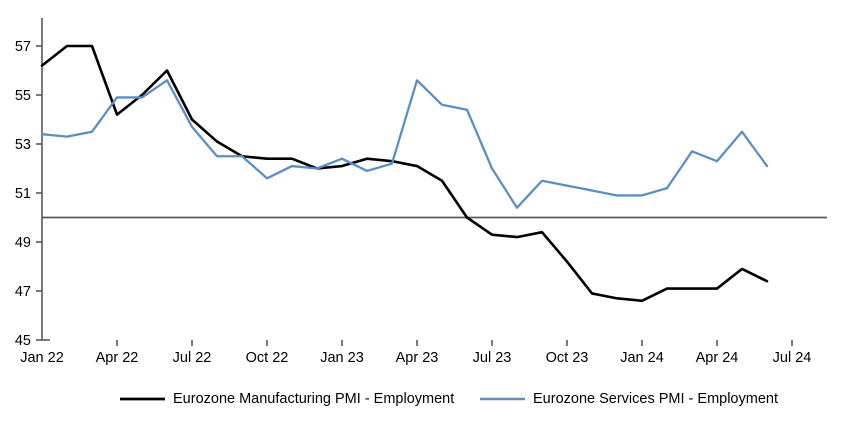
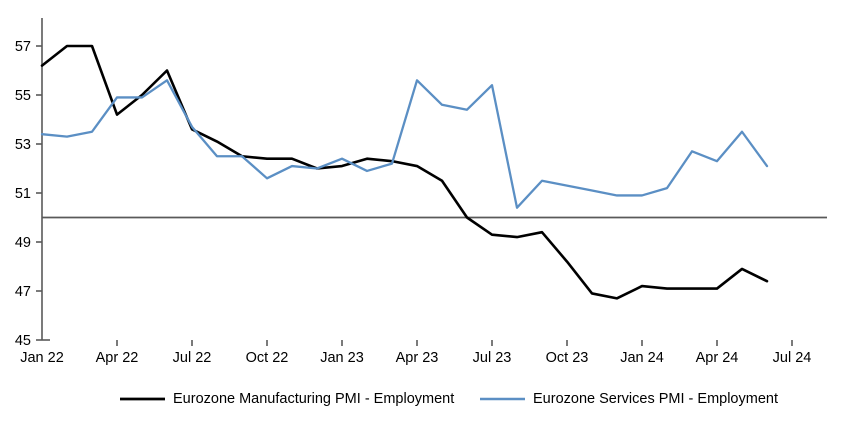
Eurozone Manufacturing PMI - Employment/Jul 22: 54.0 -> 53.6
Eurozone Services PMI - Employment/Jul 23: 52.0 -> 55.4
Eurozone Manufacturing PMI - Employment/Jan 24: 46.6 -> 47.2
